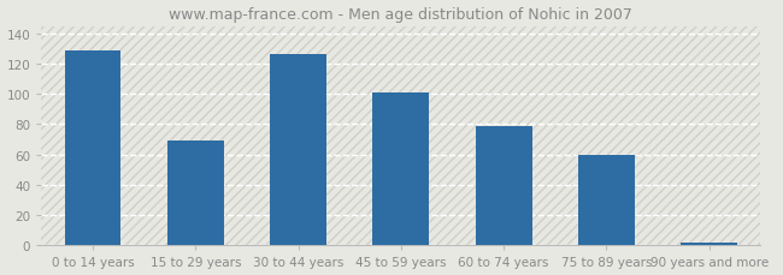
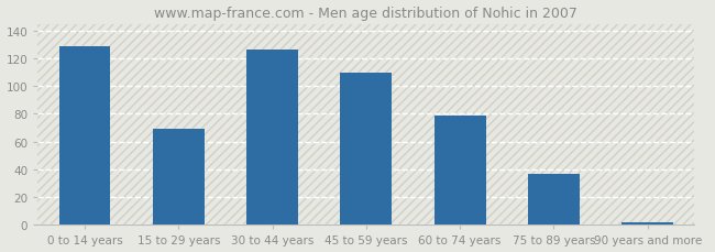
45 to 59 years: 101 -> 110
75 to 89 years: 60 -> 37
